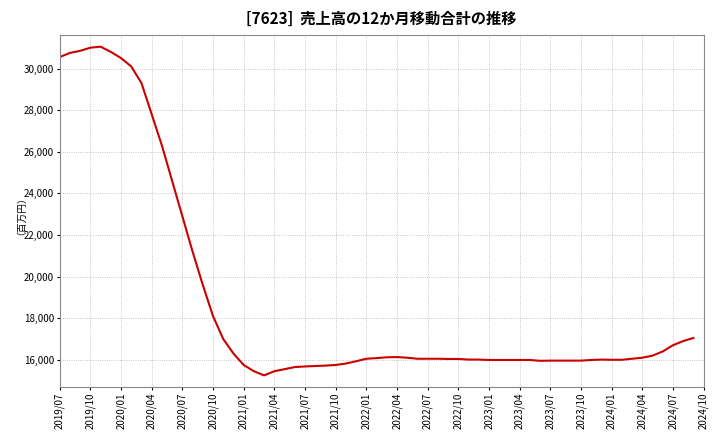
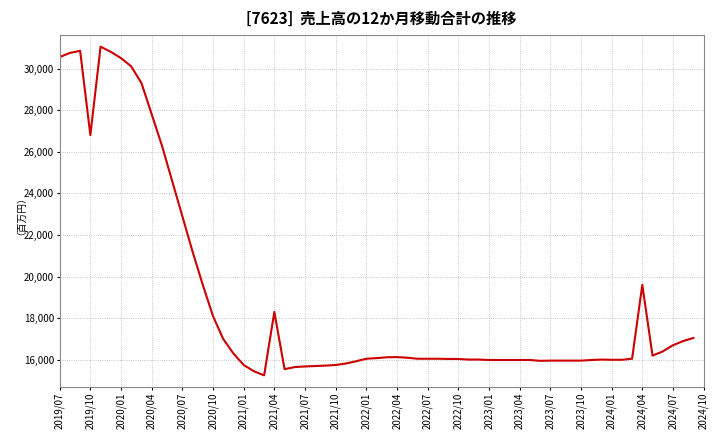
2019/10: 31,000 -> 26,800
2021/04: 15,450 -> 18,300
2024/04: 16,100 -> 19,600
